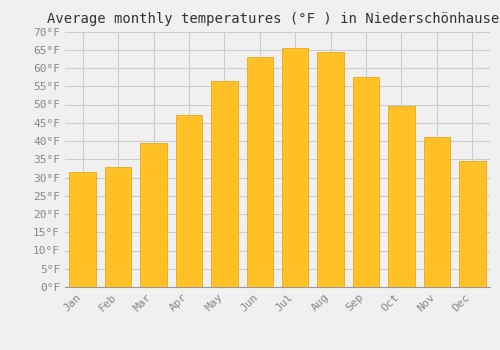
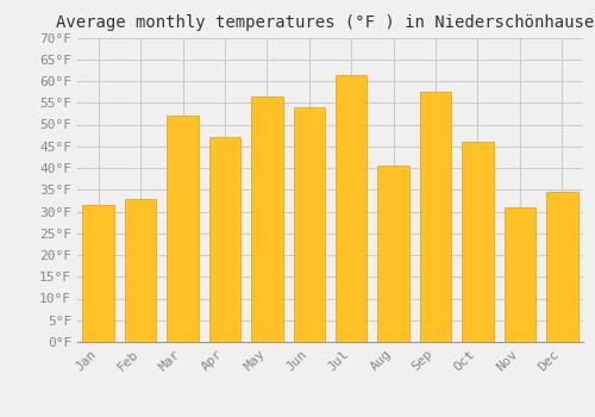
Mar: 39.5°F -> 52.0°F
Jun: 63.0°F -> 54.0°F
Jul: 65.5°F -> 61.5°F
Aug: 64.5°F -> 40.5°F
Oct: 49.5°F -> 46.0°F
Nov: 41.0°F -> 31.0°F
